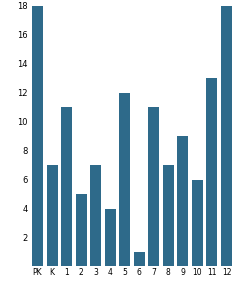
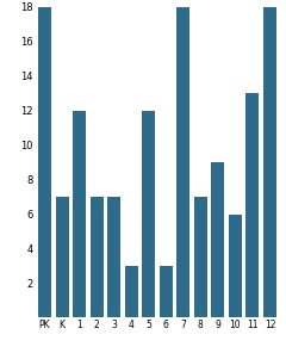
1: 11 -> 12
2: 5 -> 7
4: 4 -> 3
6: 1 -> 3
7: 11 -> 18
